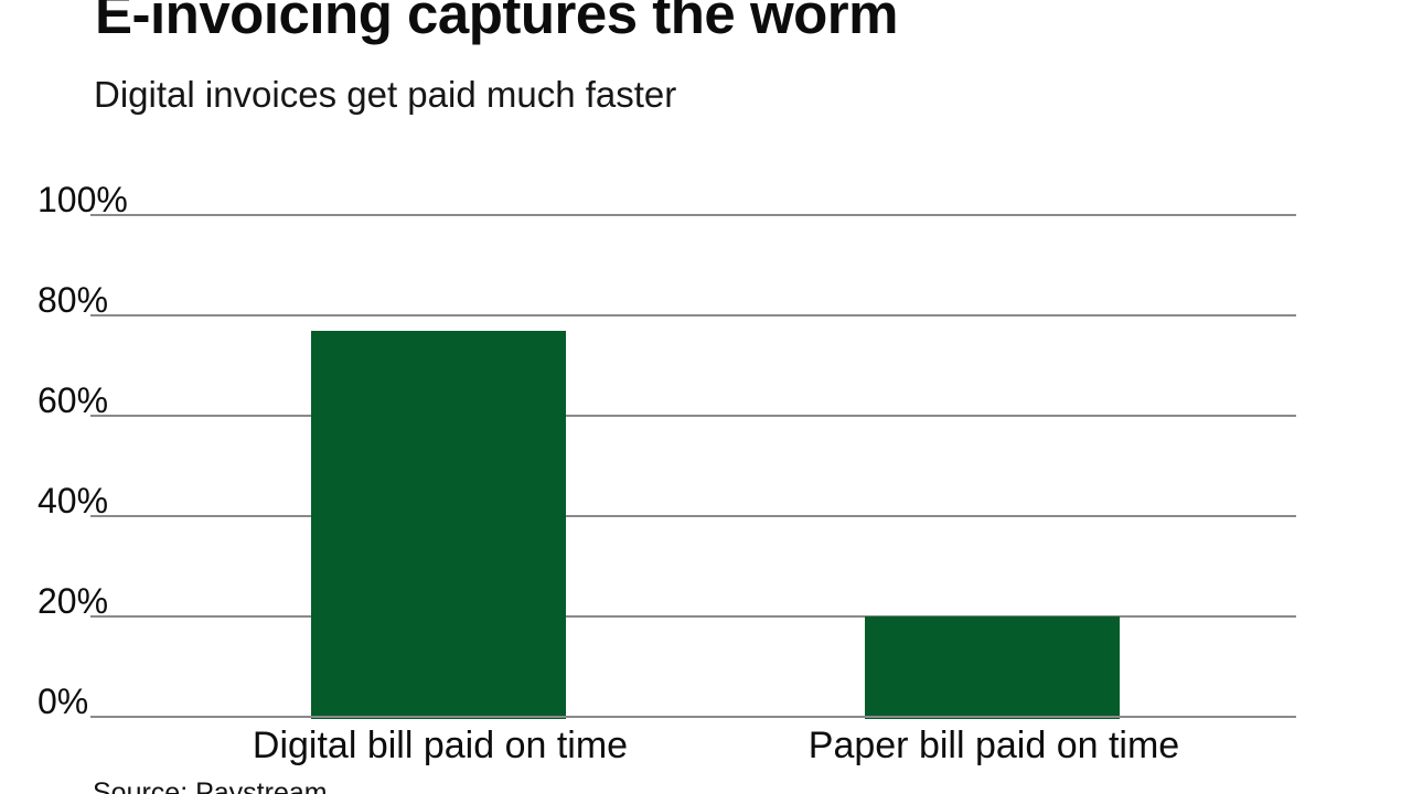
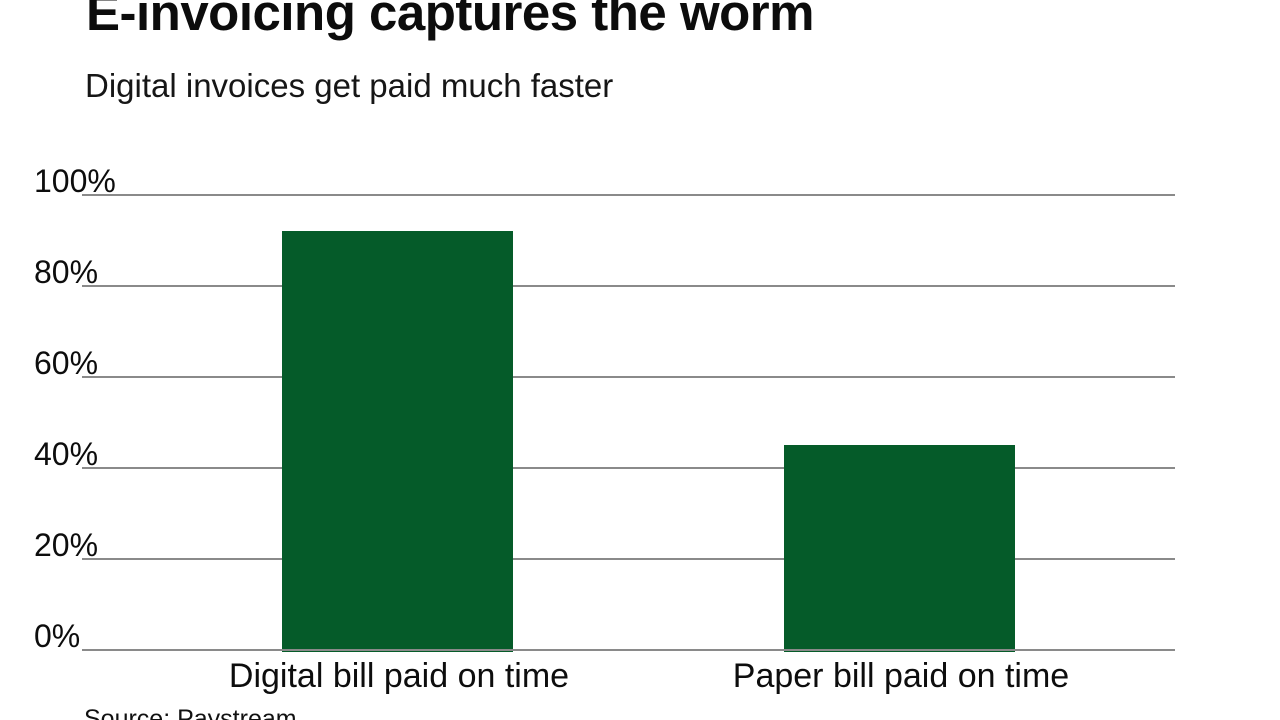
Digital bill paid on time: 77% -> 92%
Paper bill paid on time: 20% -> 45%
